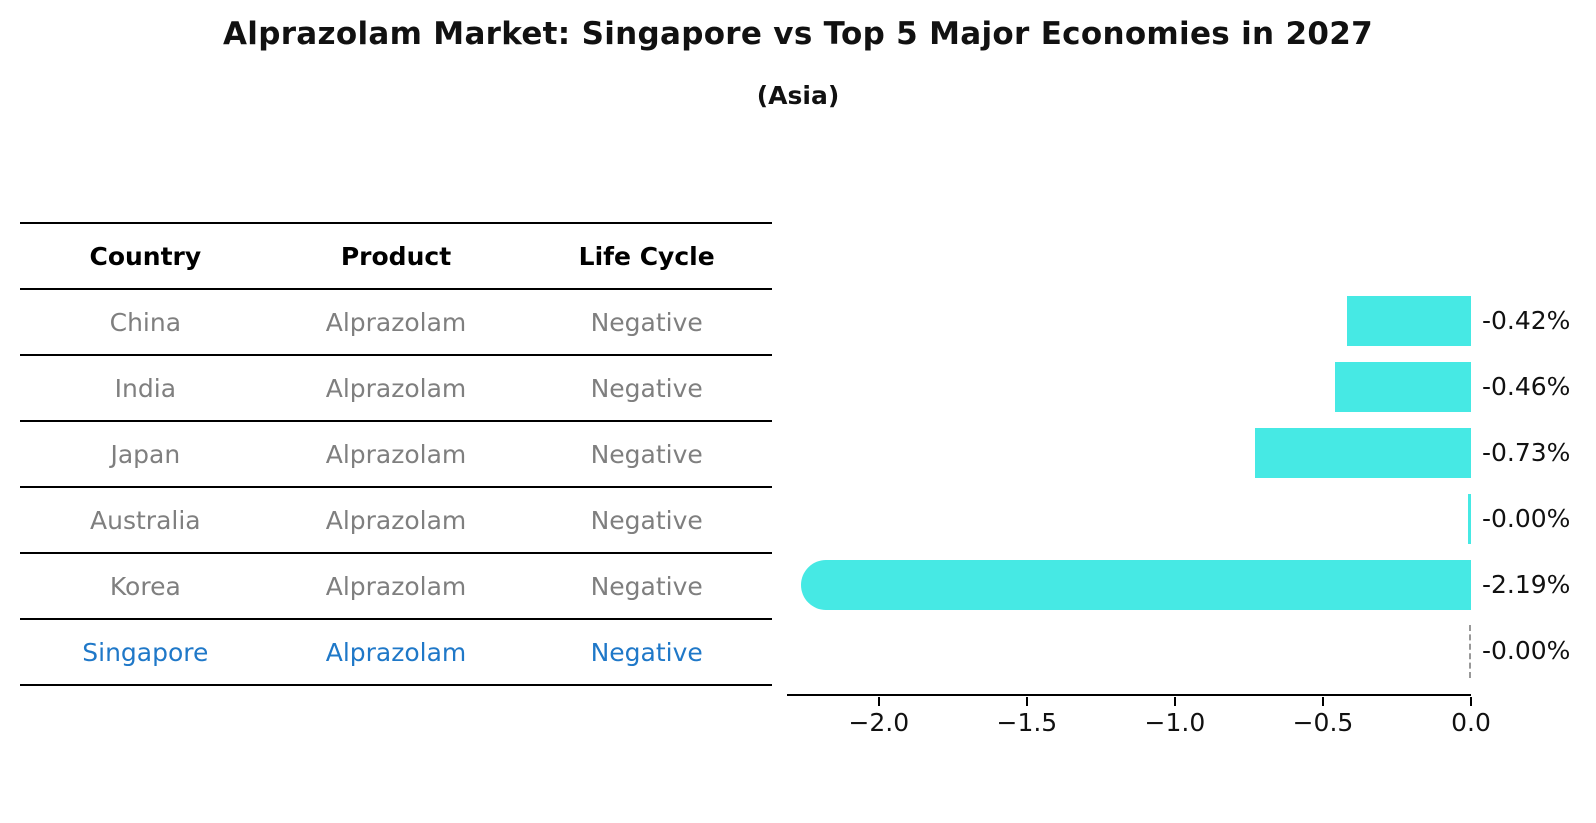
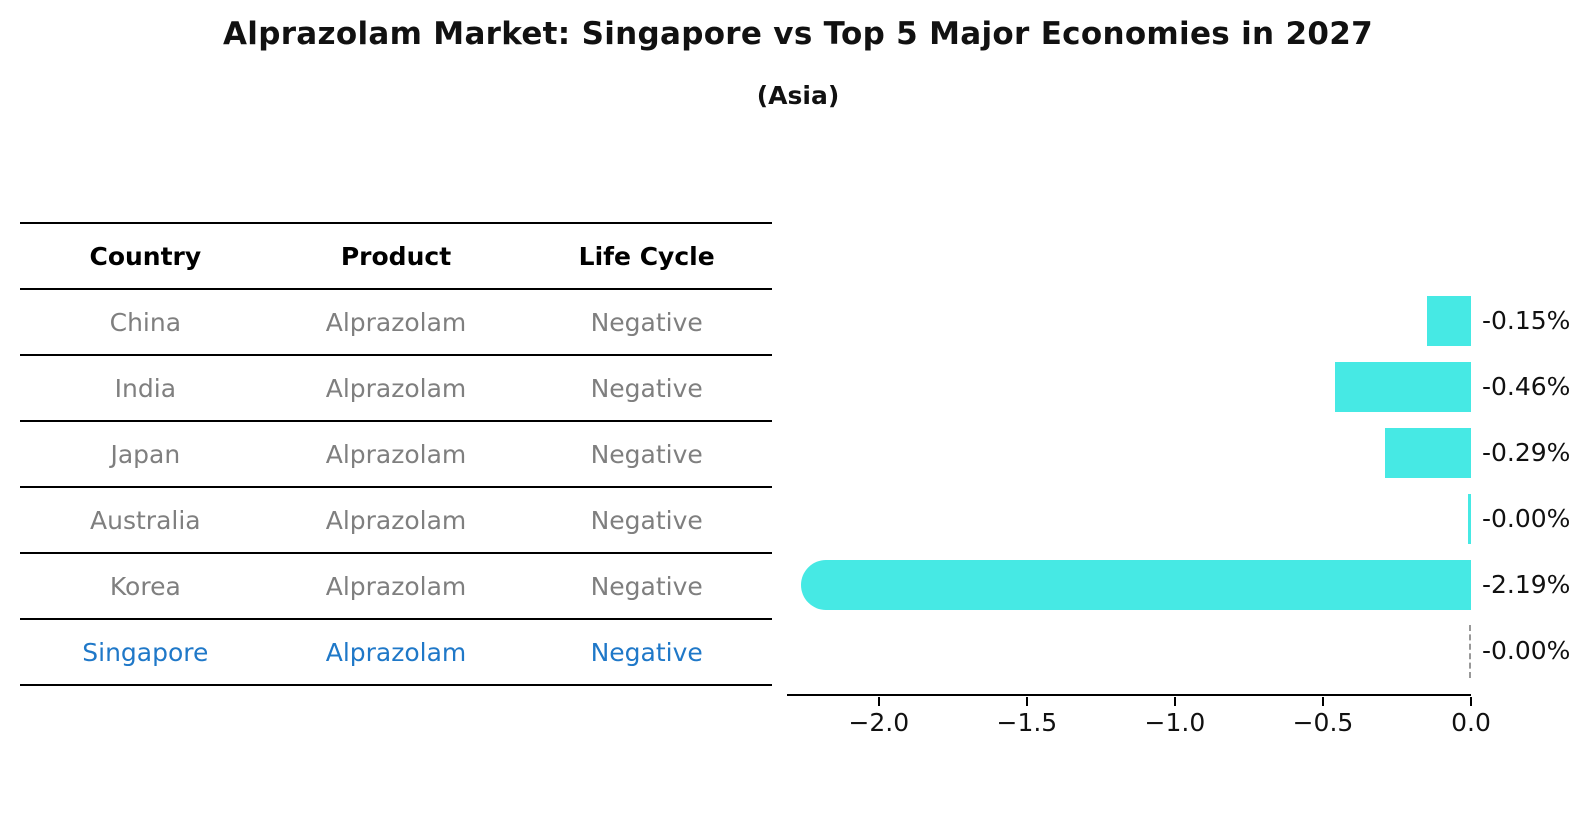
China: -0.42% -> -0.15%
Japan: -0.73% -> -0.29%
